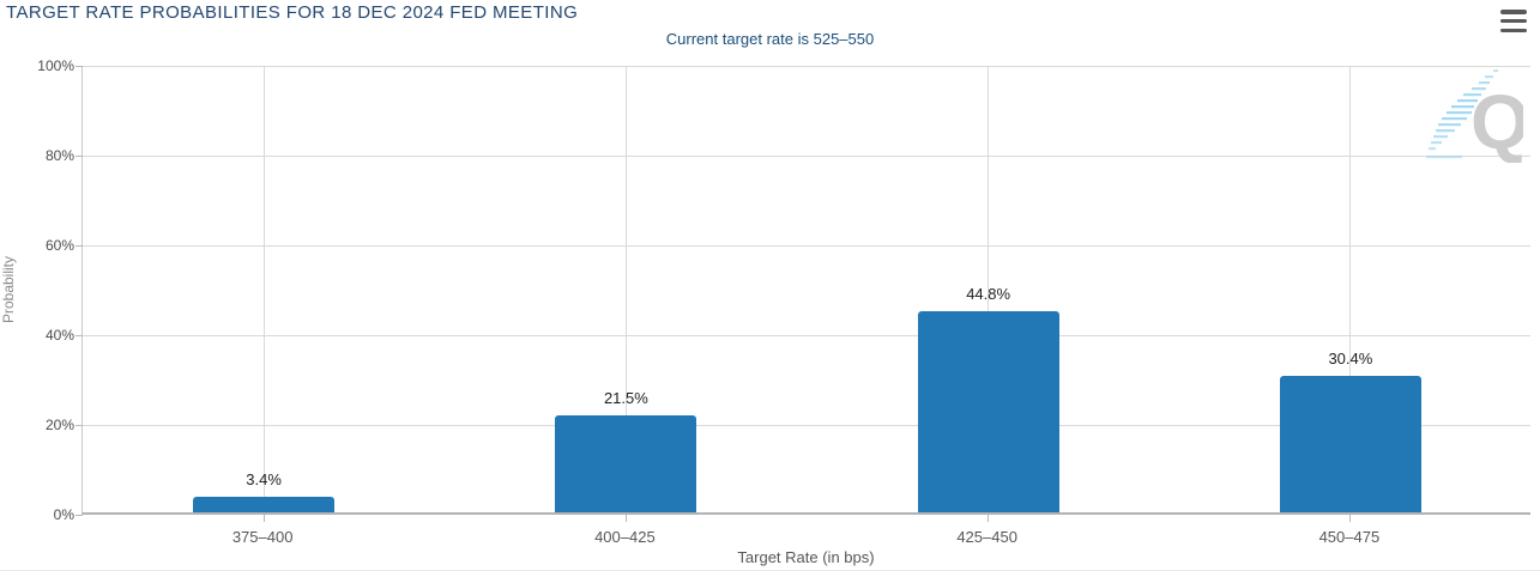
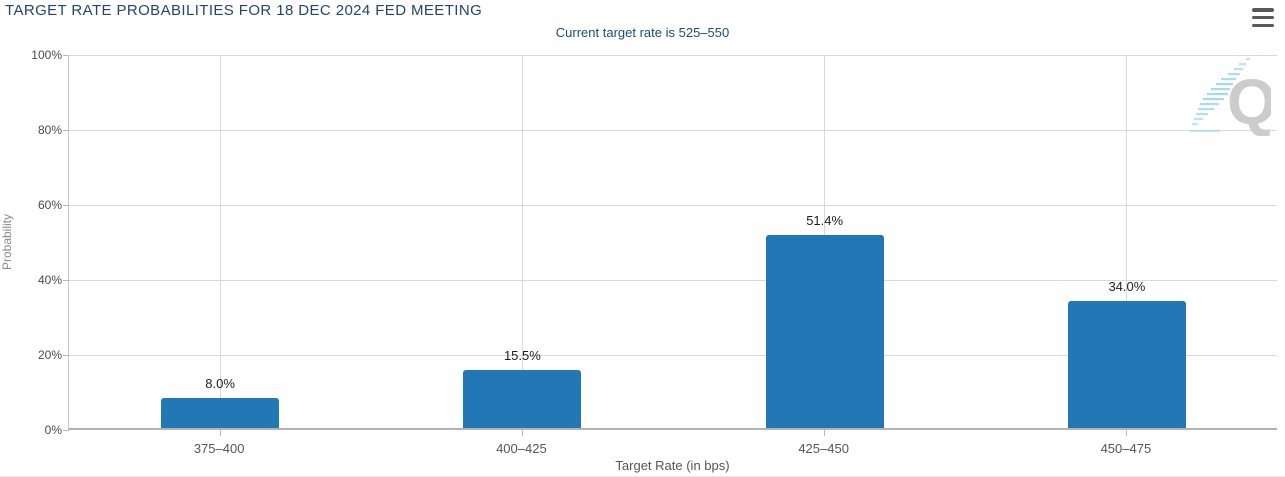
375–400: 3.4% -> 8.0%
400–425: 21.5% -> 15.5%
425–450: 44.8% -> 51.4%
450–475: 30.4% -> 34.0%
